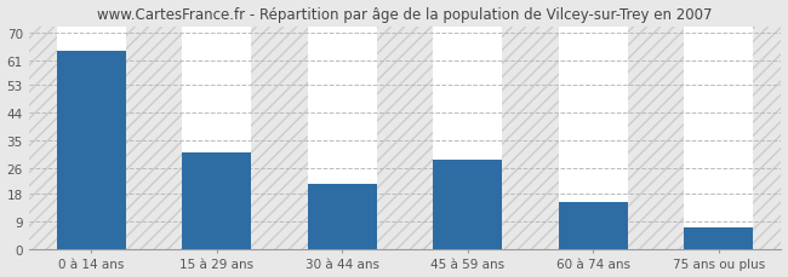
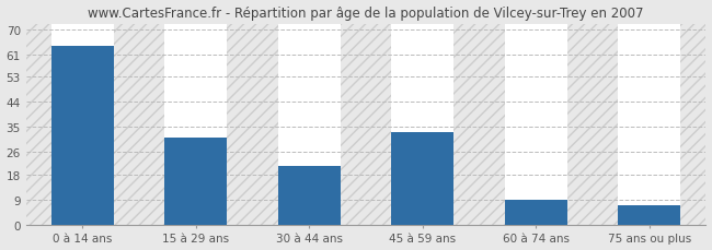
45 à 59 ans: 29 -> 33
60 à 74 ans: 15 -> 9
